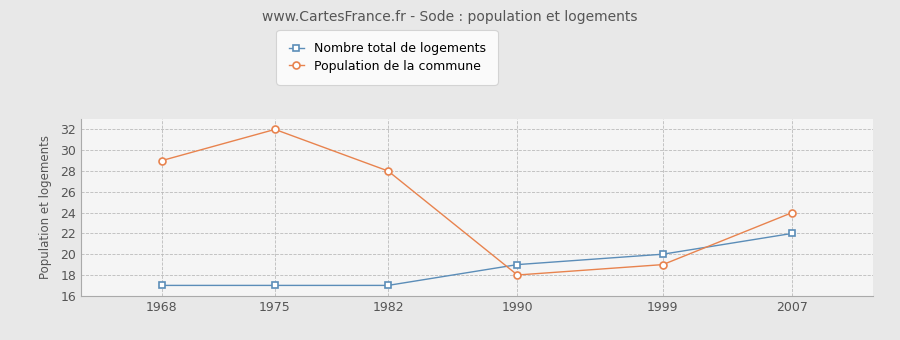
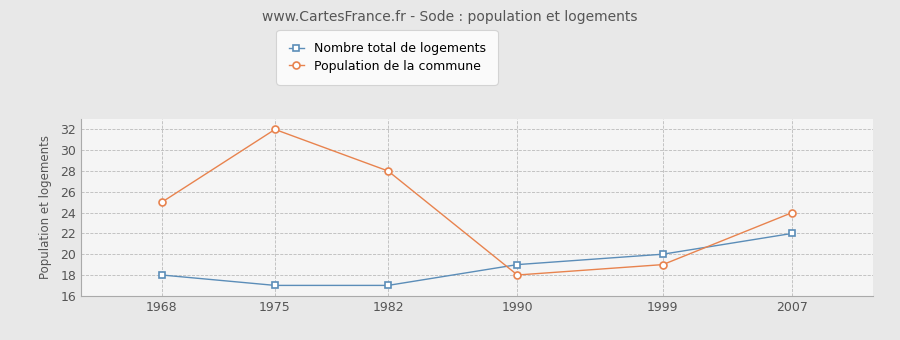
Nombre total de logements/1968: 17 -> 18
Population de la commune/1968: 29 -> 25
